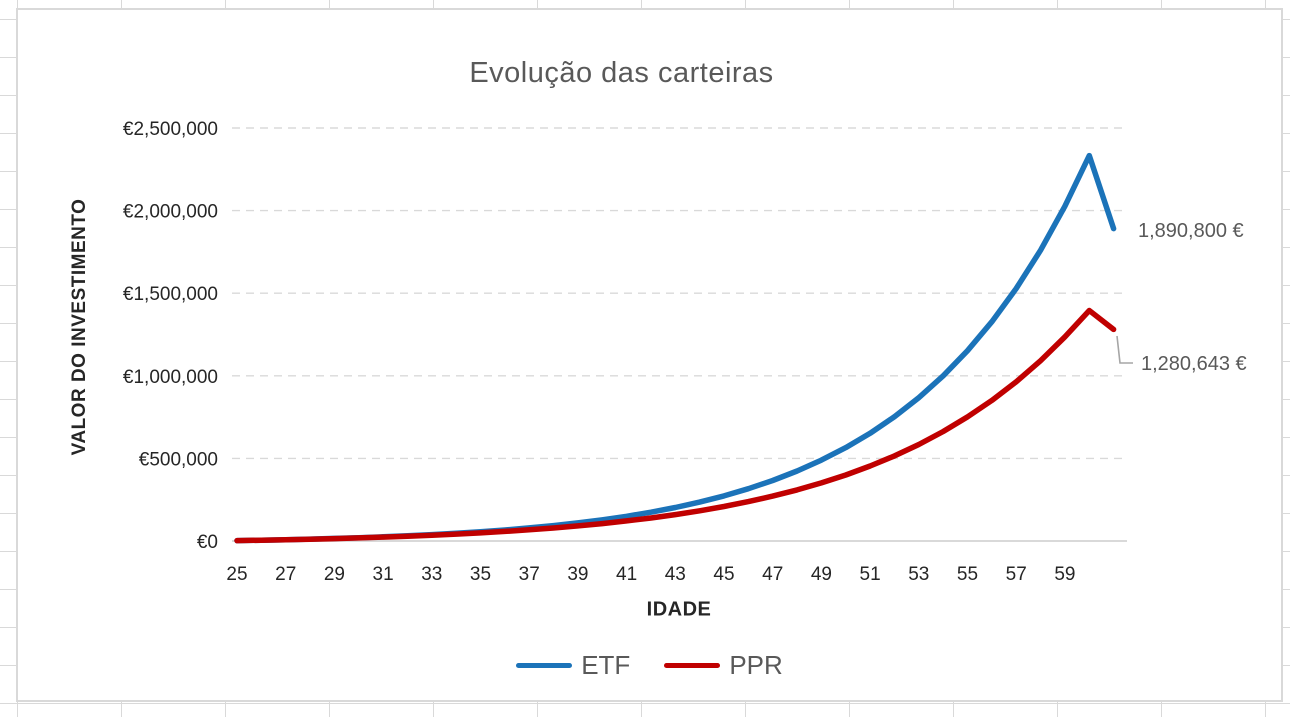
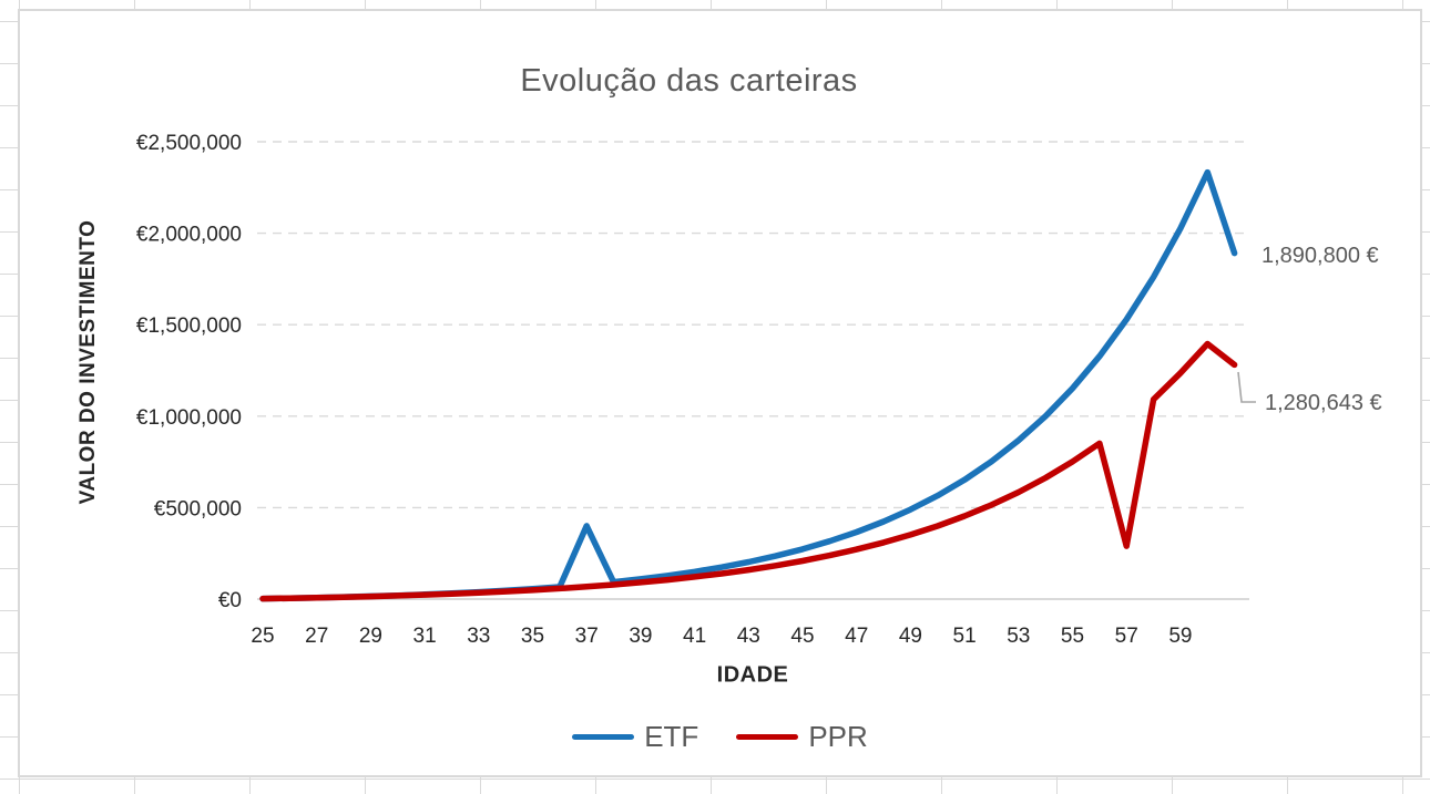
ETF/37: €80000 -> €400000
PPR/57: €960000 -> €290000
